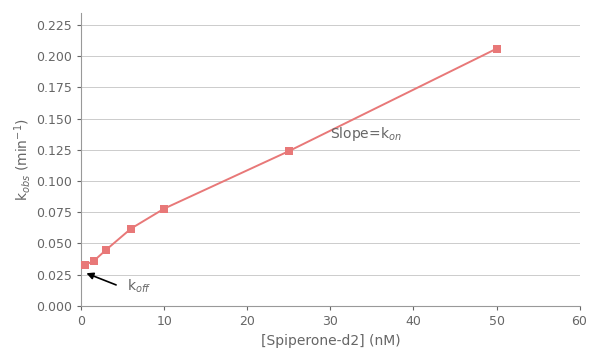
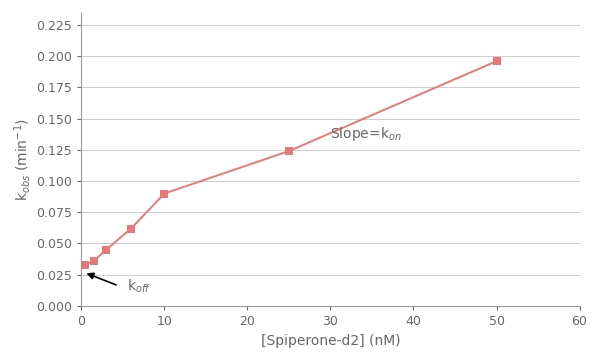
10: 0.078 -> 0.090
50: 0.206 -> 0.196
